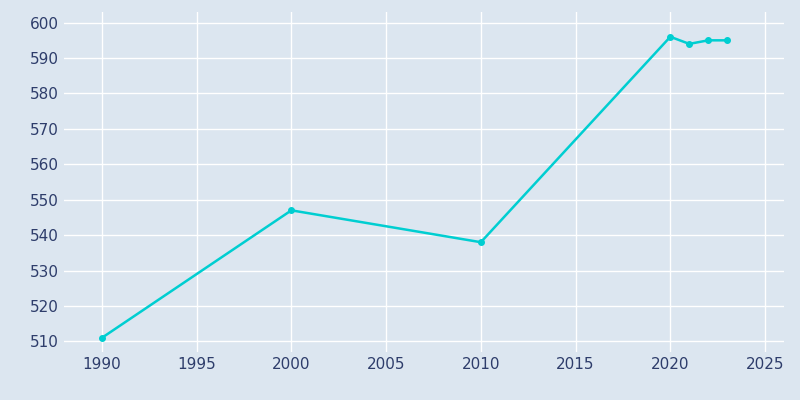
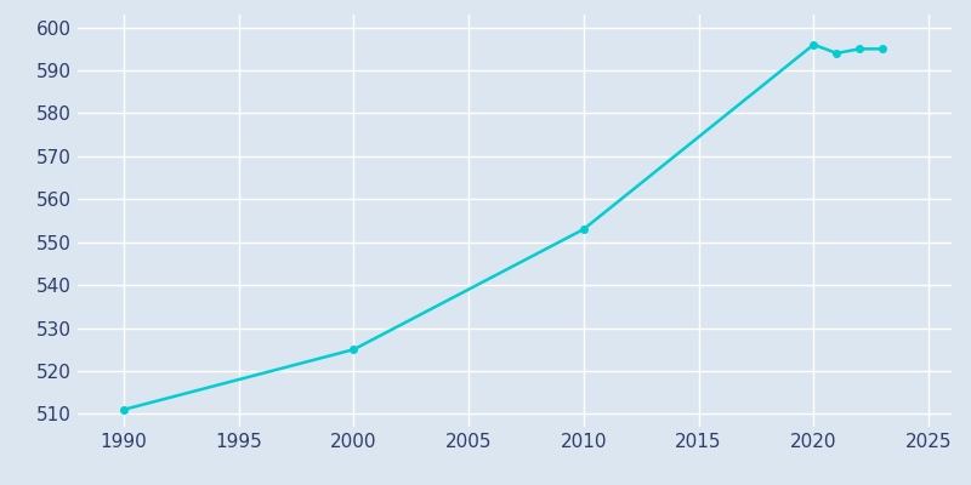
2000: 547 -> 525
2010: 538 -> 553
